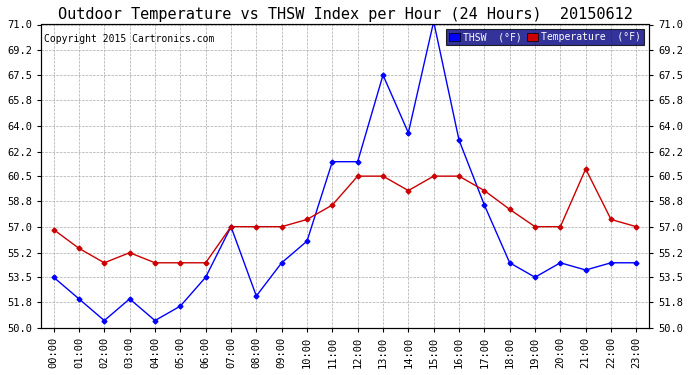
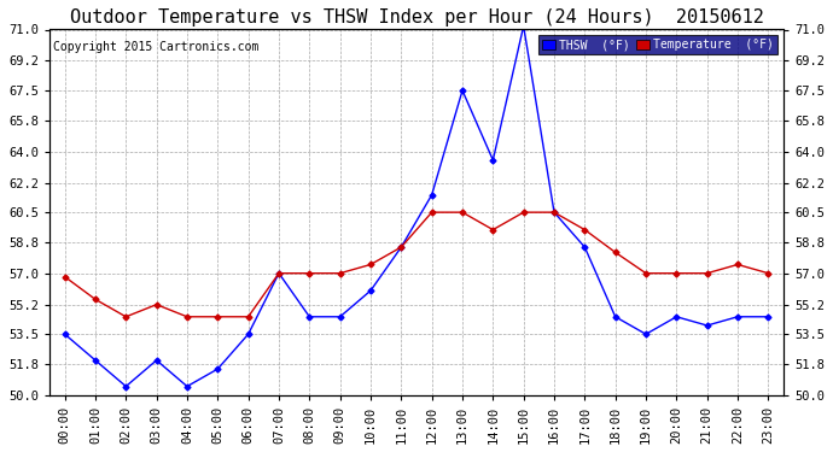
THSW (°F)/08:00: 52.2 -> 54.5
THSW (°F)/11:00: 61.5 -> 58.5
THSW (°F)/16:00: 63.0 -> 60.5
Temperature (°F)/21:00: 61.0 -> 57.0
